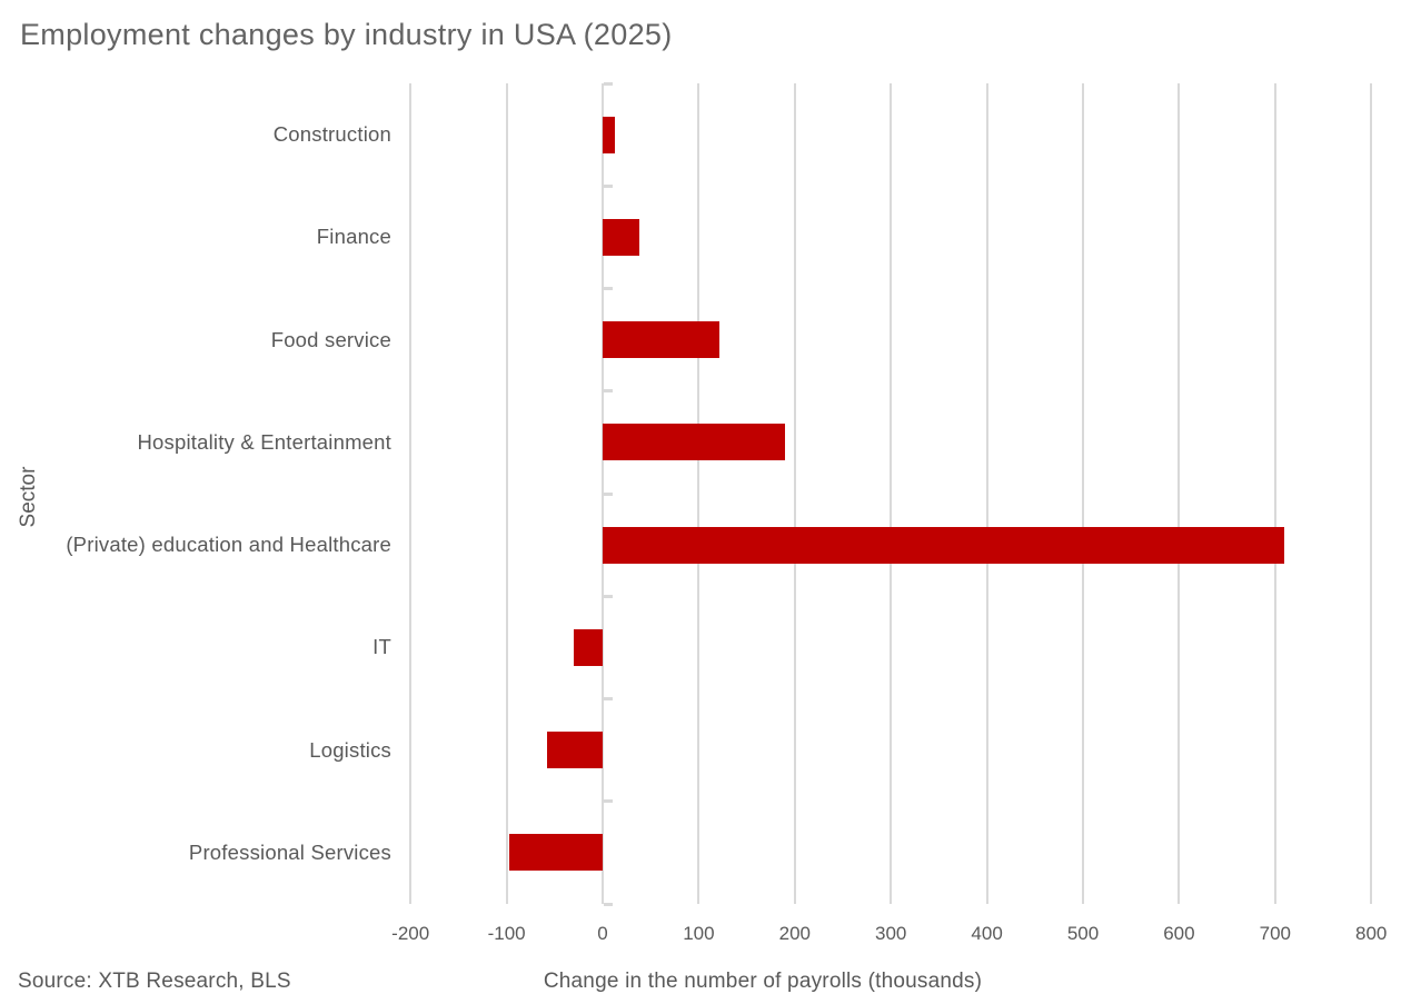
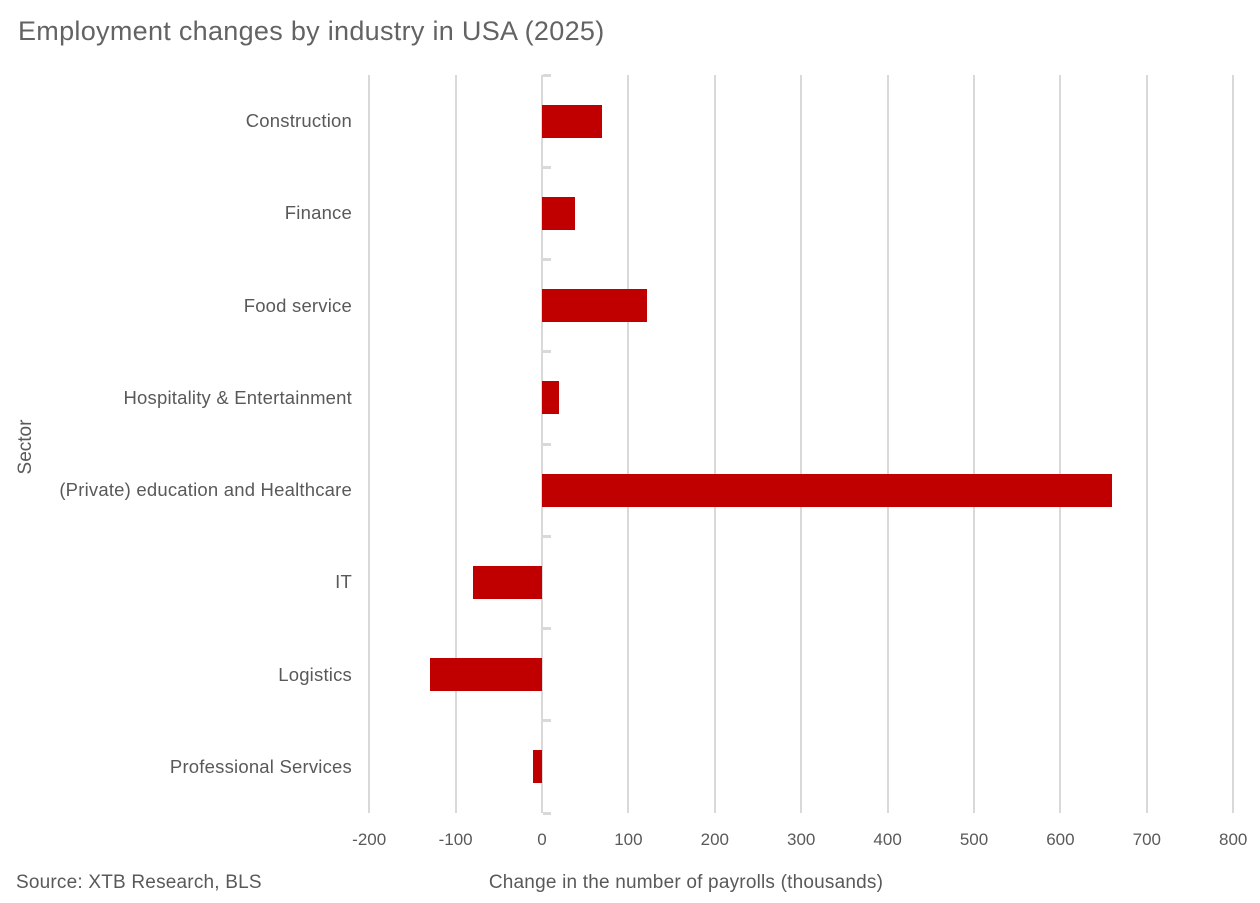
Construction: 10 -> 70
Hospitality & Entertainment: 190 -> 20
(Private) education and Healthcare: 710 -> 660
IT: -30 -> -80
Logistics: -60 -> -130
Professional Services: -100 -> -10
